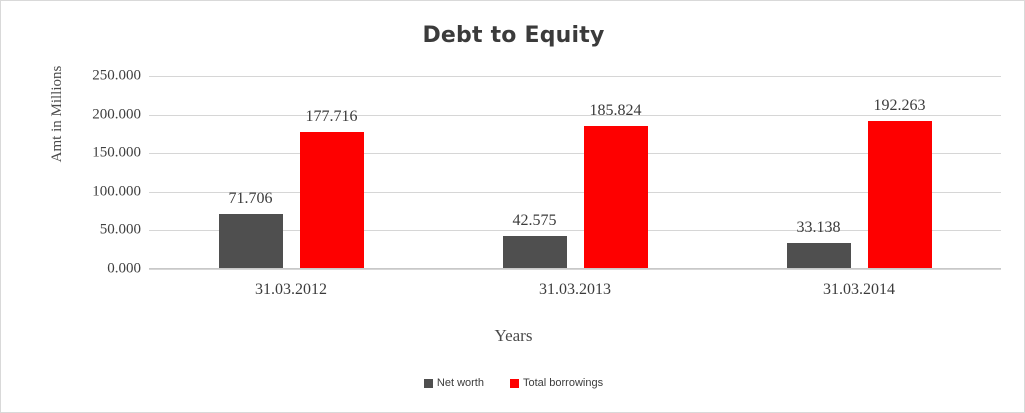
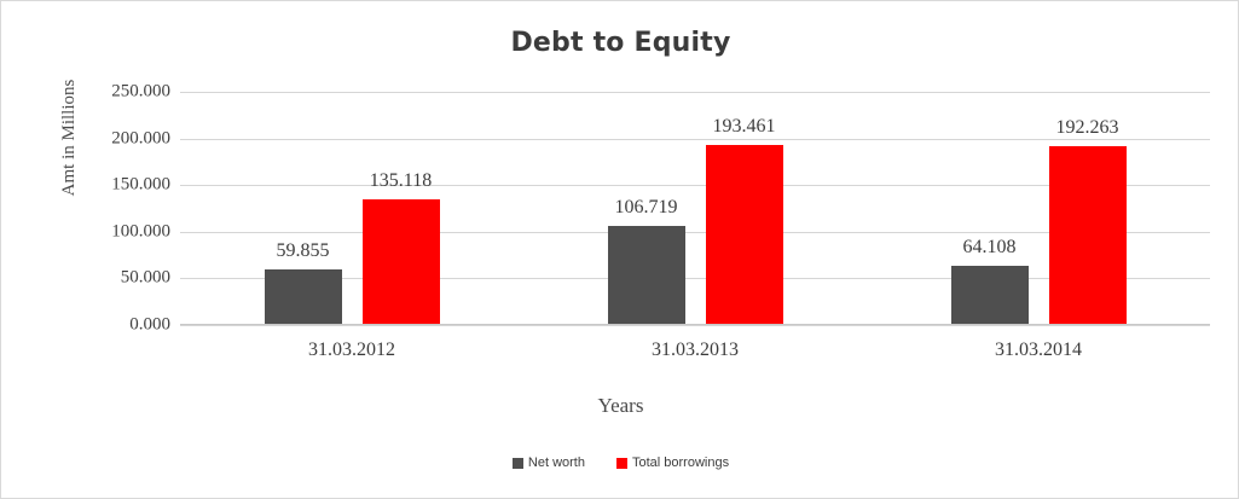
Net worth/31.03.2012: 71.706 -> 59.855
Total borrowings/31.03.2012: 177.716 -> 135.118
Net worth/31.03.2013: 42.575 -> 106.719
Total borrowings/31.03.2013: 185.824 -> 193.461
Net worth/31.03.2014: 33.138 -> 64.108
